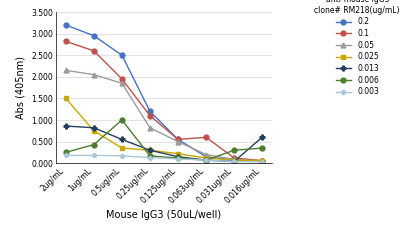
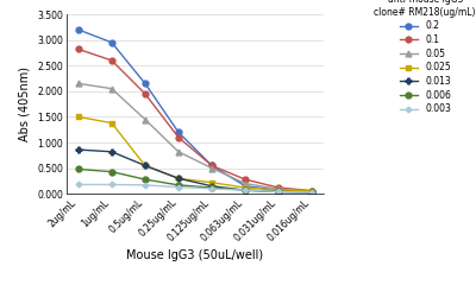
0.006/2ug/mL: 0.25 -> 0.48
0.025/1ug/mL: 0.75 -> 1.38
0.2/0.5ug/mL: 2.50 -> 2.15
0.05/0.5ug/mL: 1.85 -> 1.45
0.025/0.5ug/mL: 0.35 -> 0.55
0.006/0.5ug/mL: 1.00 -> 0.28
0.1/0.063ug/mL: 0.60 -> 0.28
0.006/0.031ug/mL: 0.30 -> 0.04
0.013/0.016ug/mL: 0.60 -> 0.03
0.006/0.016ug/mL: 0.35 -> 0.03
